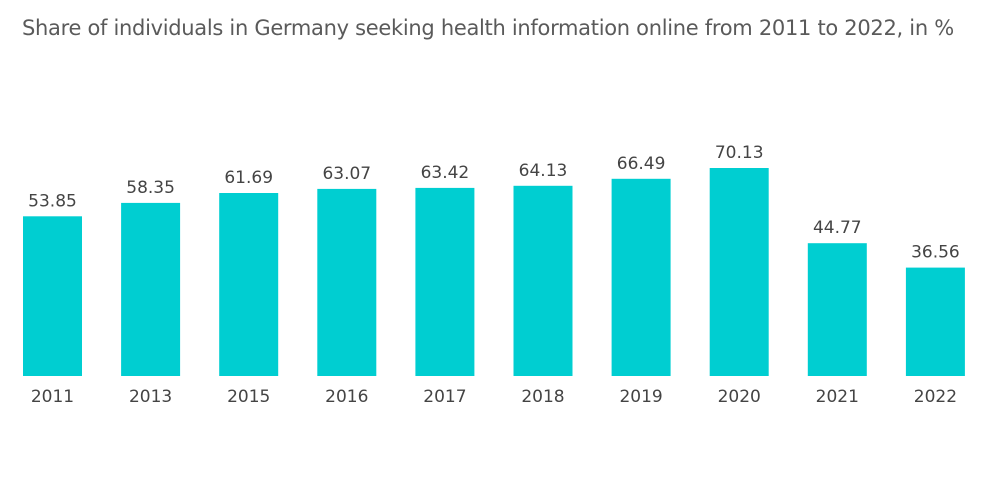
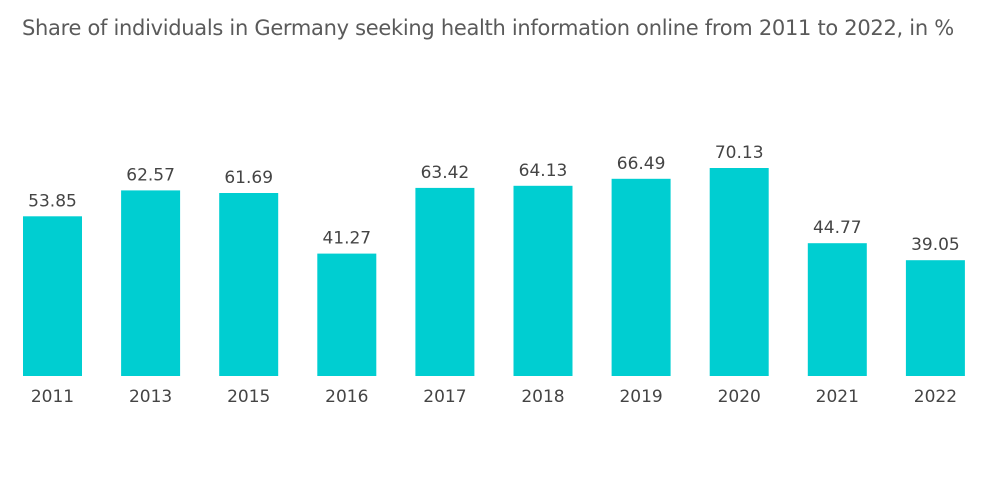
2013: 58.35 -> 62.57
2016: 63.07 -> 41.27
2022: 36.56 -> 39.05
